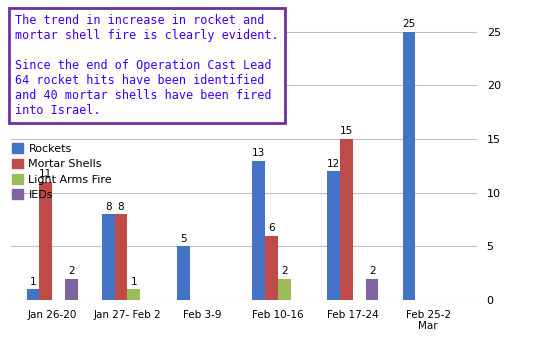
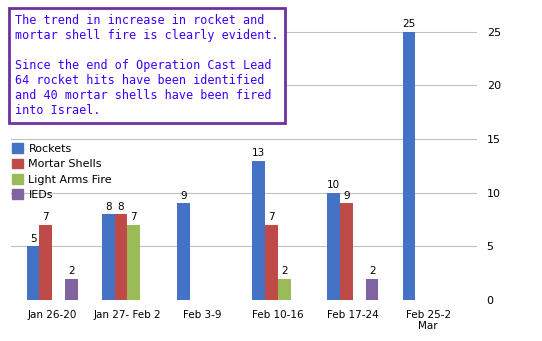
Rockets/Jan 26-20: 1 -> 5
Mortar Shells/Jan 26-20: 11 -> 7
Light Arms Fire/Jan 27- Feb 2: 1 -> 7
Rockets/Feb 3-9: 5 -> 9
Mortar Shells/Feb 10-16: 6 -> 7
Rockets/Feb 17-24: 12 -> 10
Mortar Shells/Feb 17-24: 15 -> 9
